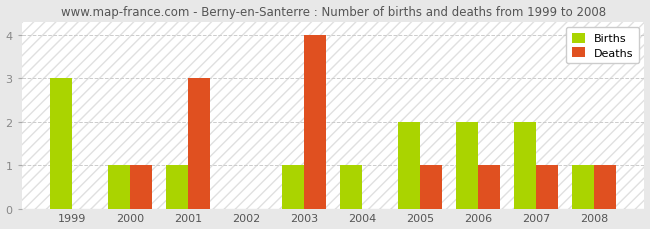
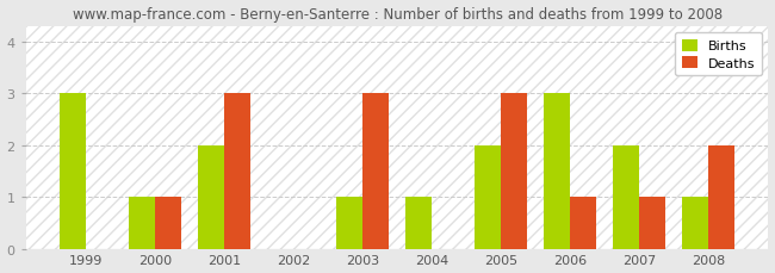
Births/2001: 1 -> 2
Deaths/2003: 4 -> 3
Deaths/2005: 1 -> 3
Births/2006: 2 -> 3
Deaths/2008: 1 -> 2
